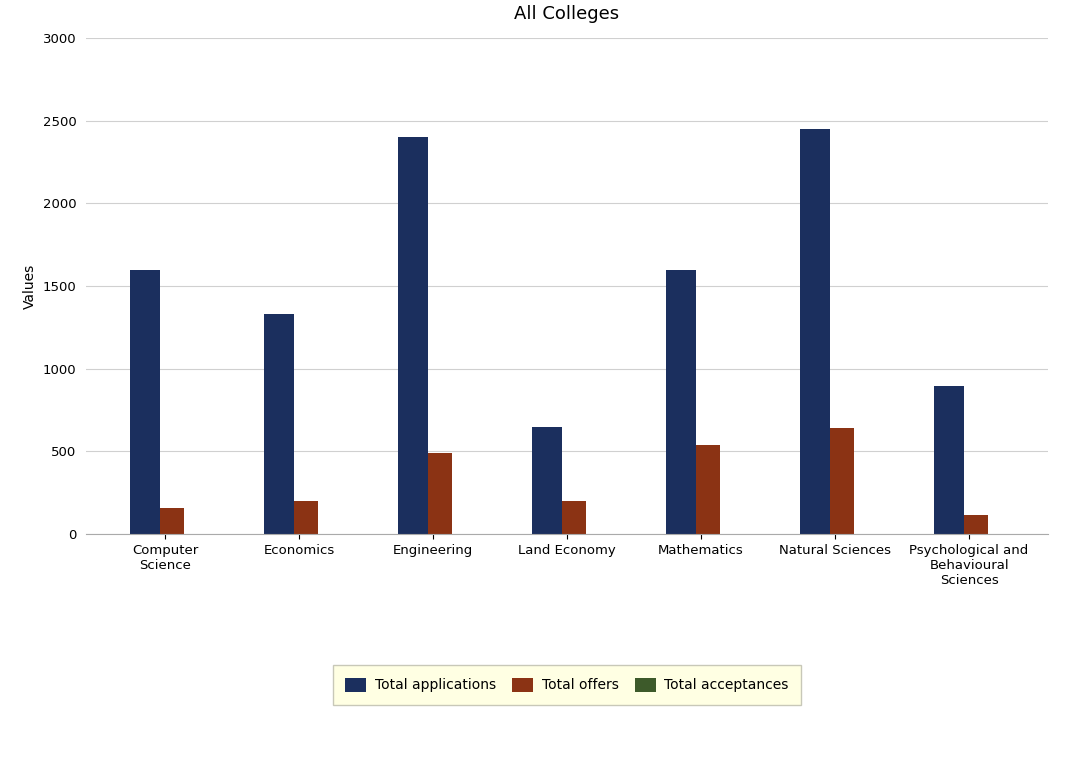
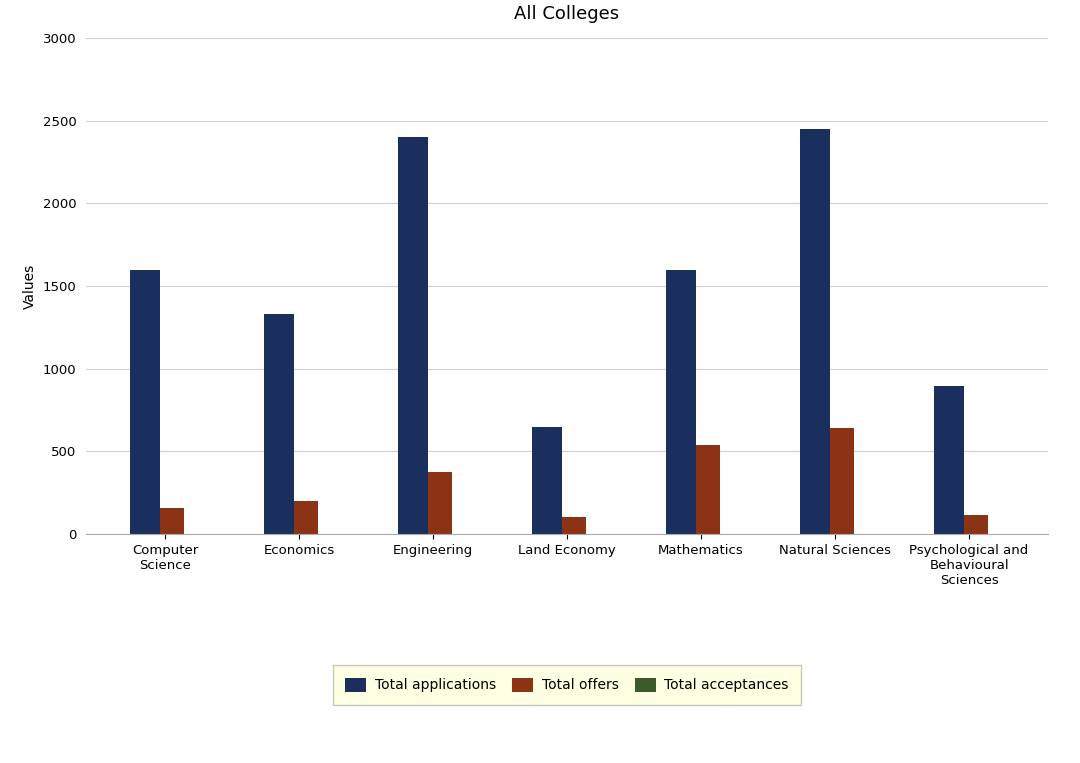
Total offers/Engineering: 490 -> 380
Total offers/Land Economy: 200 -> 100
